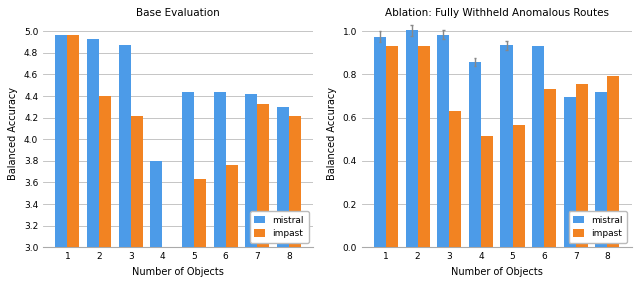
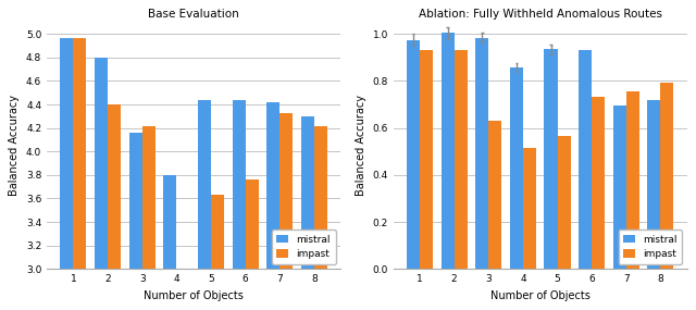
Base Evaluation/mistral/2: 4.93 -> 4.80
Base Evaluation/mistral/3: 4.87 -> 4.16
